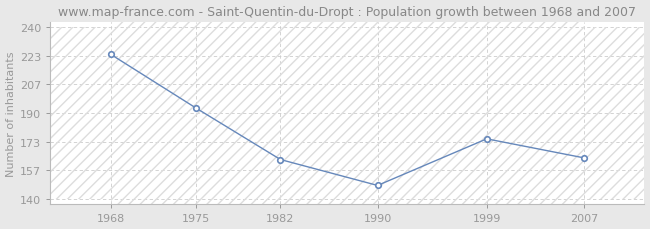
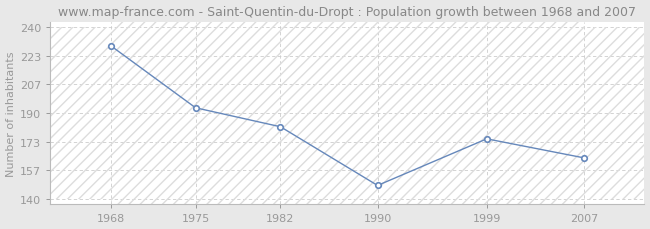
1968: 224 -> 229
1982: 163 -> 182
